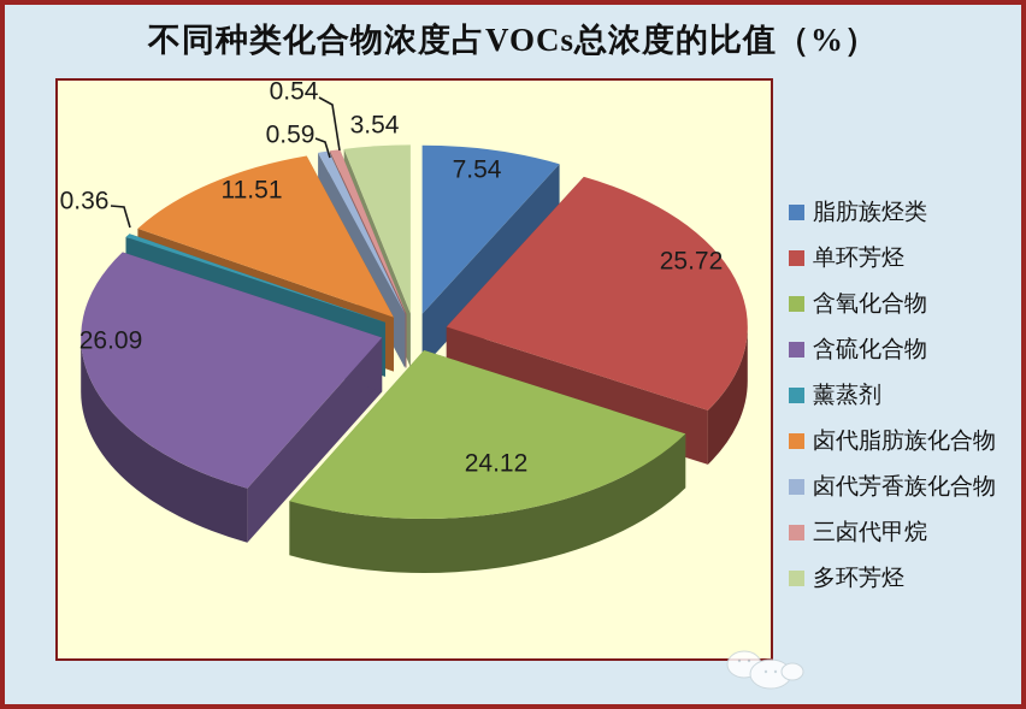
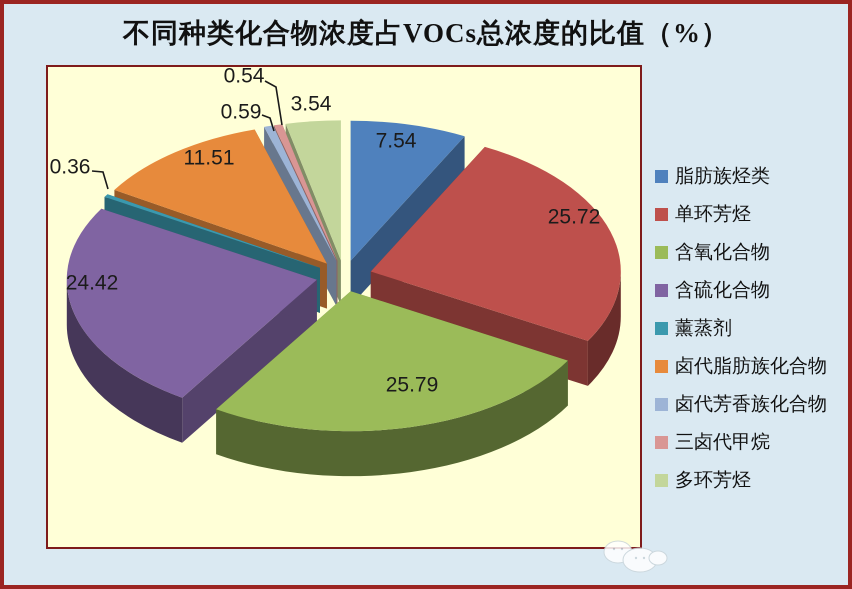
含氧化合物: 24.12 -> 25.79
含硫化合物: 26.09 -> 24.42
